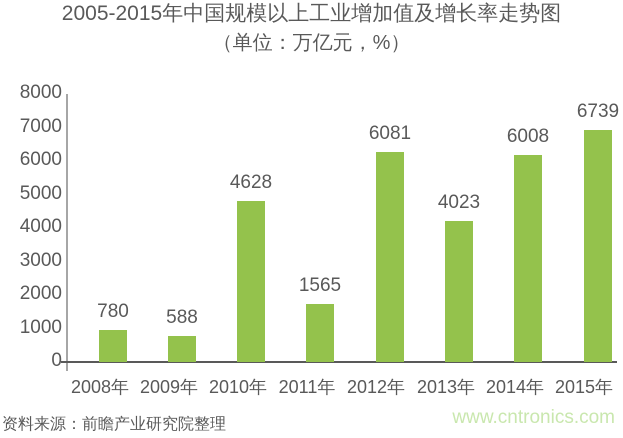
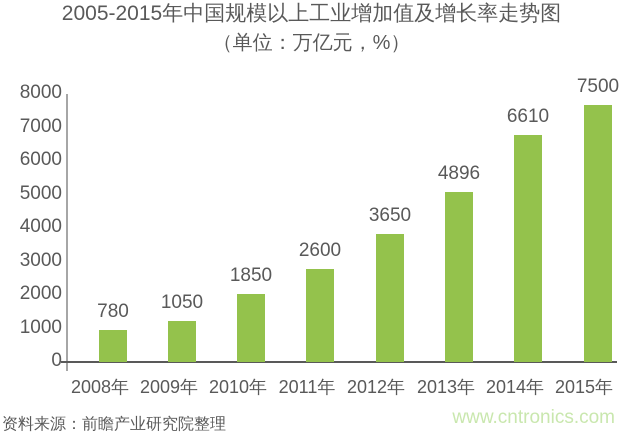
2009年: 588 -> 1050
2010年: 4628 -> 1850
2011年: 1565 -> 2600
2012年: 6081 -> 3650
2013年: 4023 -> 4896
2014年: 6008 -> 6610
2015年: 6739 -> 7500
